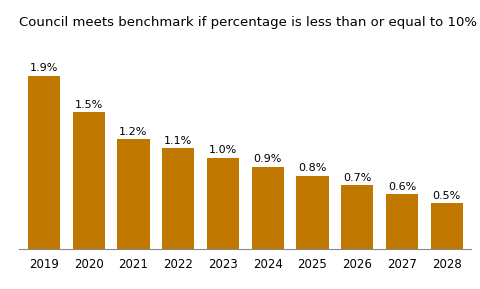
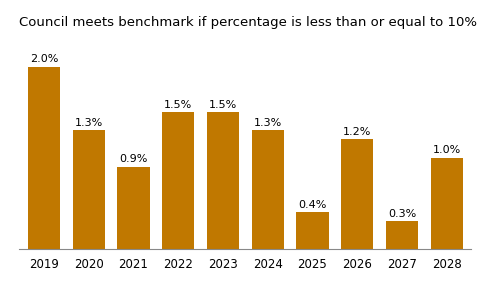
2019: 1.9% -> 2.0%
2020: 1.5% -> 1.3%
2021: 1.2% -> 0.9%
2022: 1.1% -> 1.5%
2023: 1.0% -> 1.5%
2024: 0.9% -> 1.3%
2025: 0.8% -> 0.4%
2026: 0.7% -> 1.2%
2027: 0.6% -> 0.3%
2028: 0.5% -> 1.0%
